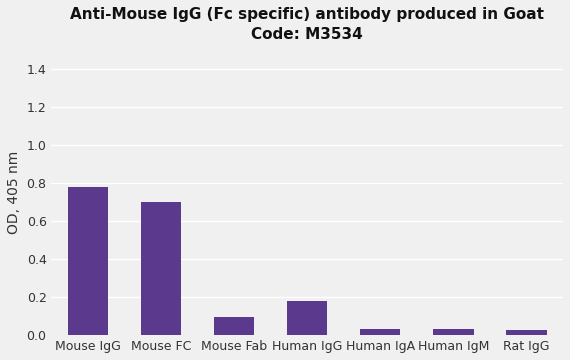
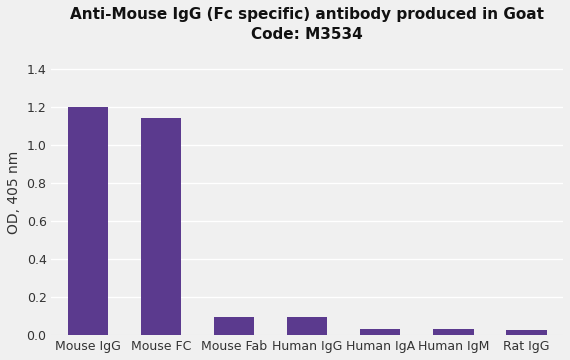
Mouse IgG: 0.78 -> 1.20
Mouse FC: 0.70 -> 1.14
Human IgG: 0.18 -> 0.10
